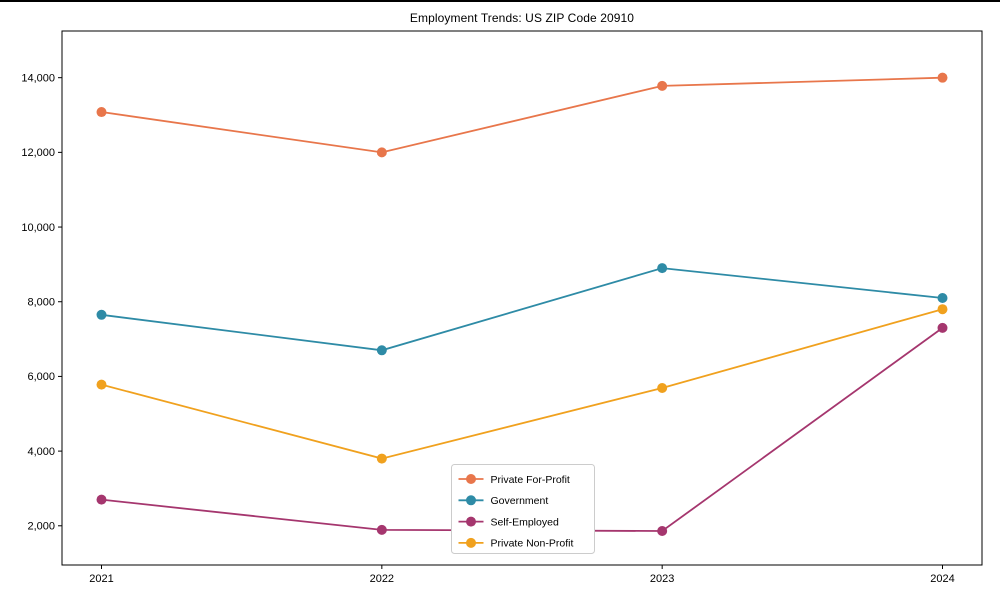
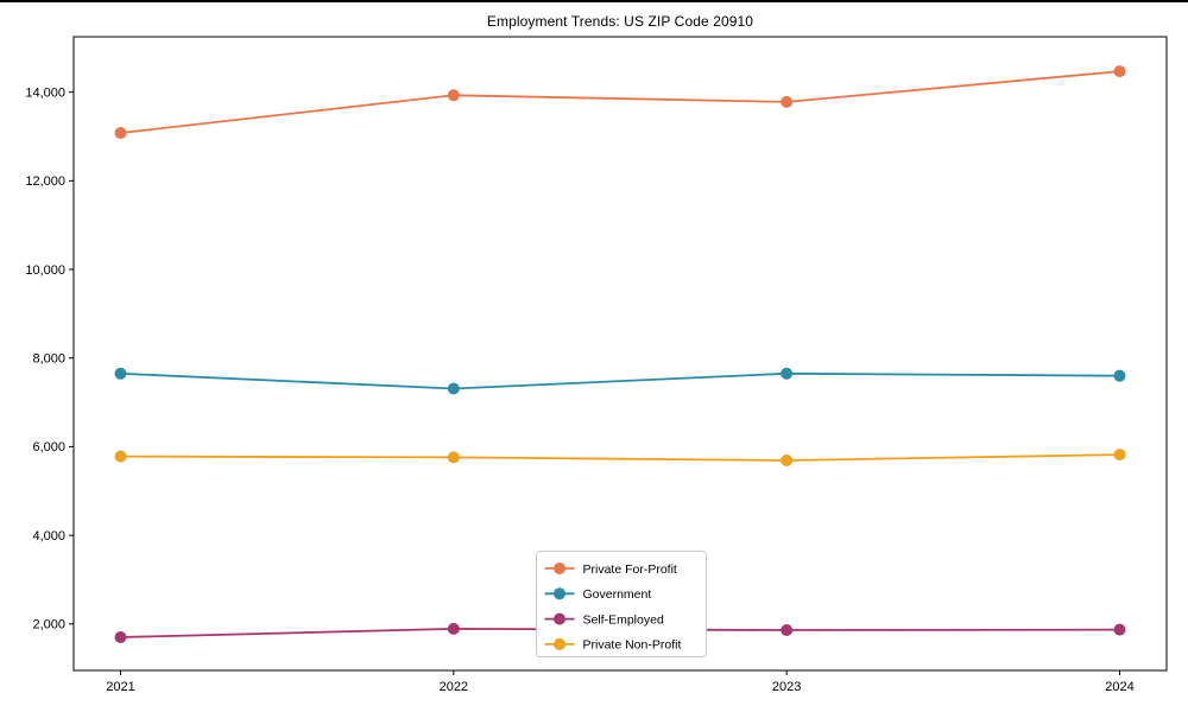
Self-Employed/2021: 2700 -> 1700
Private For-Profit/2022: 12000 -> 13900
Government/2022: 6700 -> 7300
Private Non-Profit/2022: 3800 -> 5800
Government/2023: 8900 -> 7600
Private For-Profit/2024: 14000 -> 14500
Government/2024: 8100 -> 7600
Self-Employed/2024: 7300 -> 1900
Private Non-Profit/2024: 7800 -> 5800
